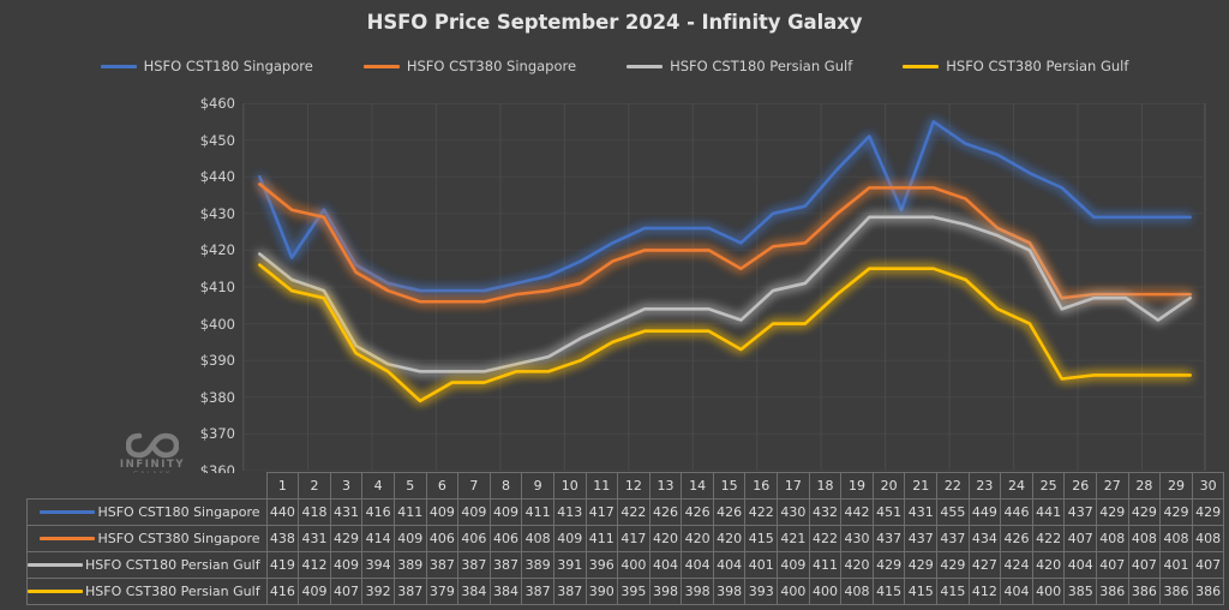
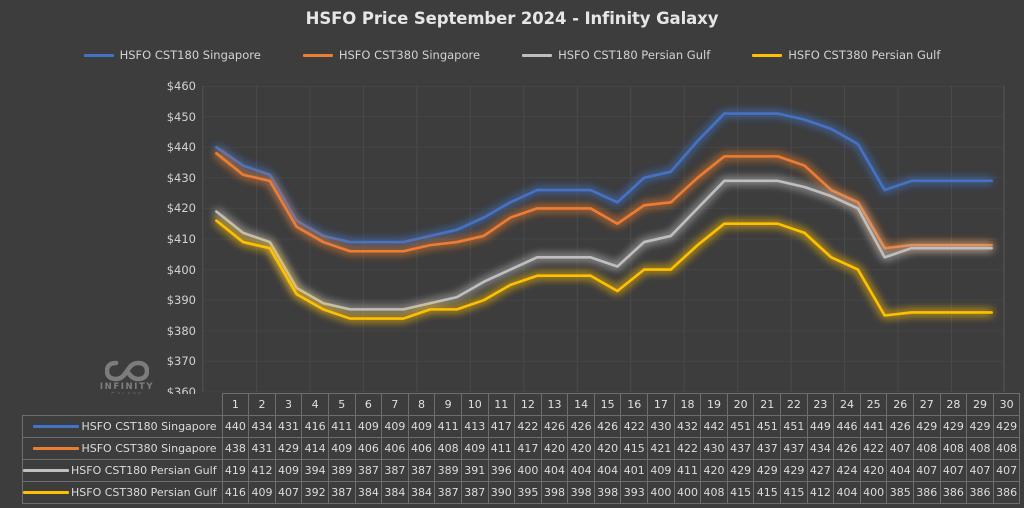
HSFO CST180 Singapore/2: 418 -> 434
HSFO CST380 Persian Gulf/6: 379 -> 384
HSFO CST180 Singapore/21: 431 -> 451
HSFO CST180 Singapore/22: 455 -> 451
HSFO CST180 Singapore/26: 437 -> 426
HSFO CST180 Persian Gulf/29: 401 -> 407
